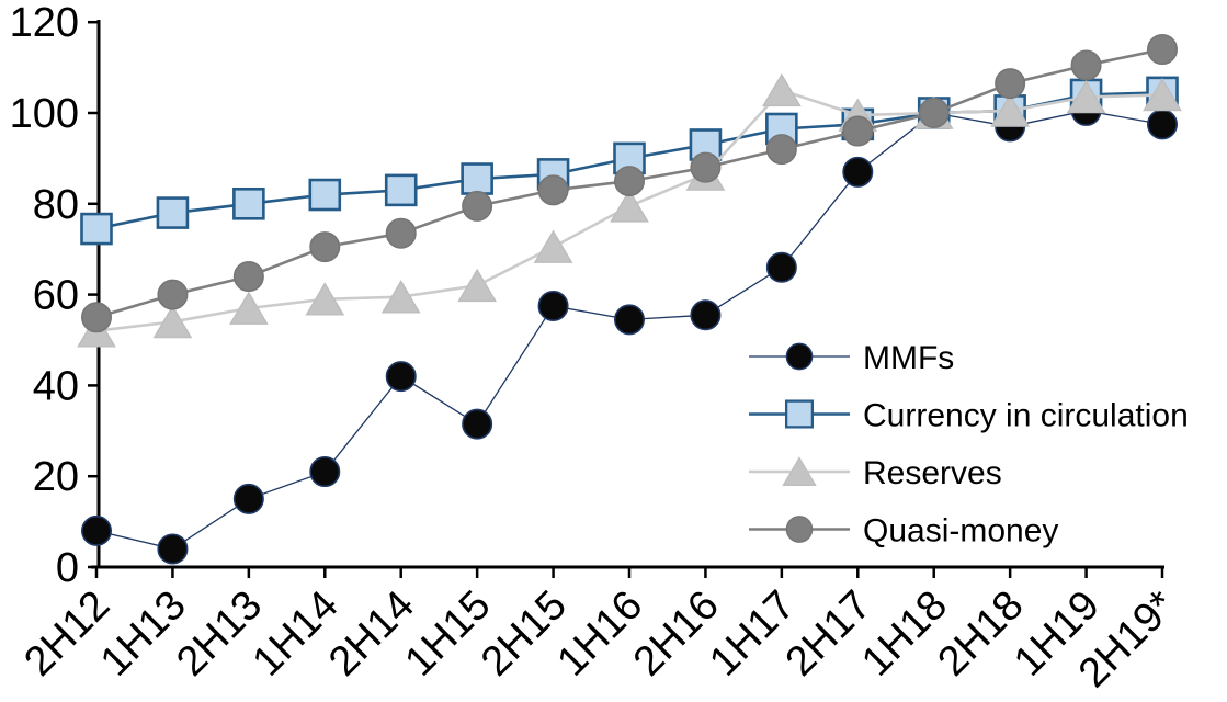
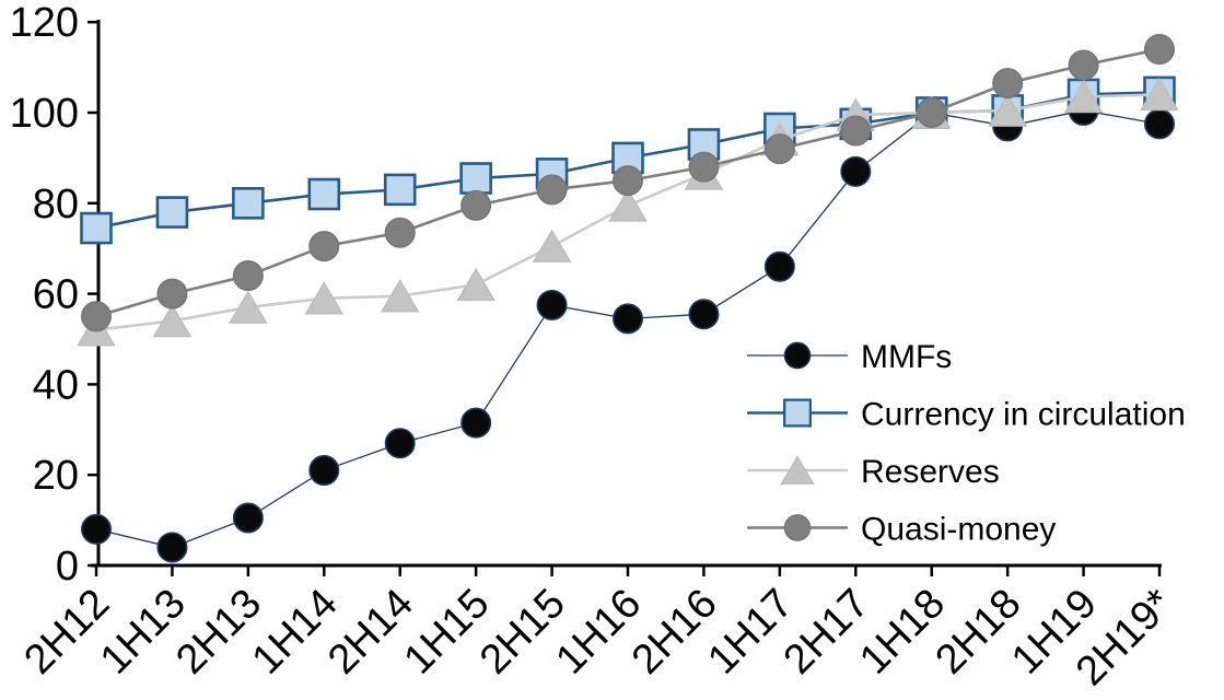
MMFs/2H13: 15 -> 10
MMFs/2H14: 42 -> 27
Reserves/1H17: 105 -> 94
